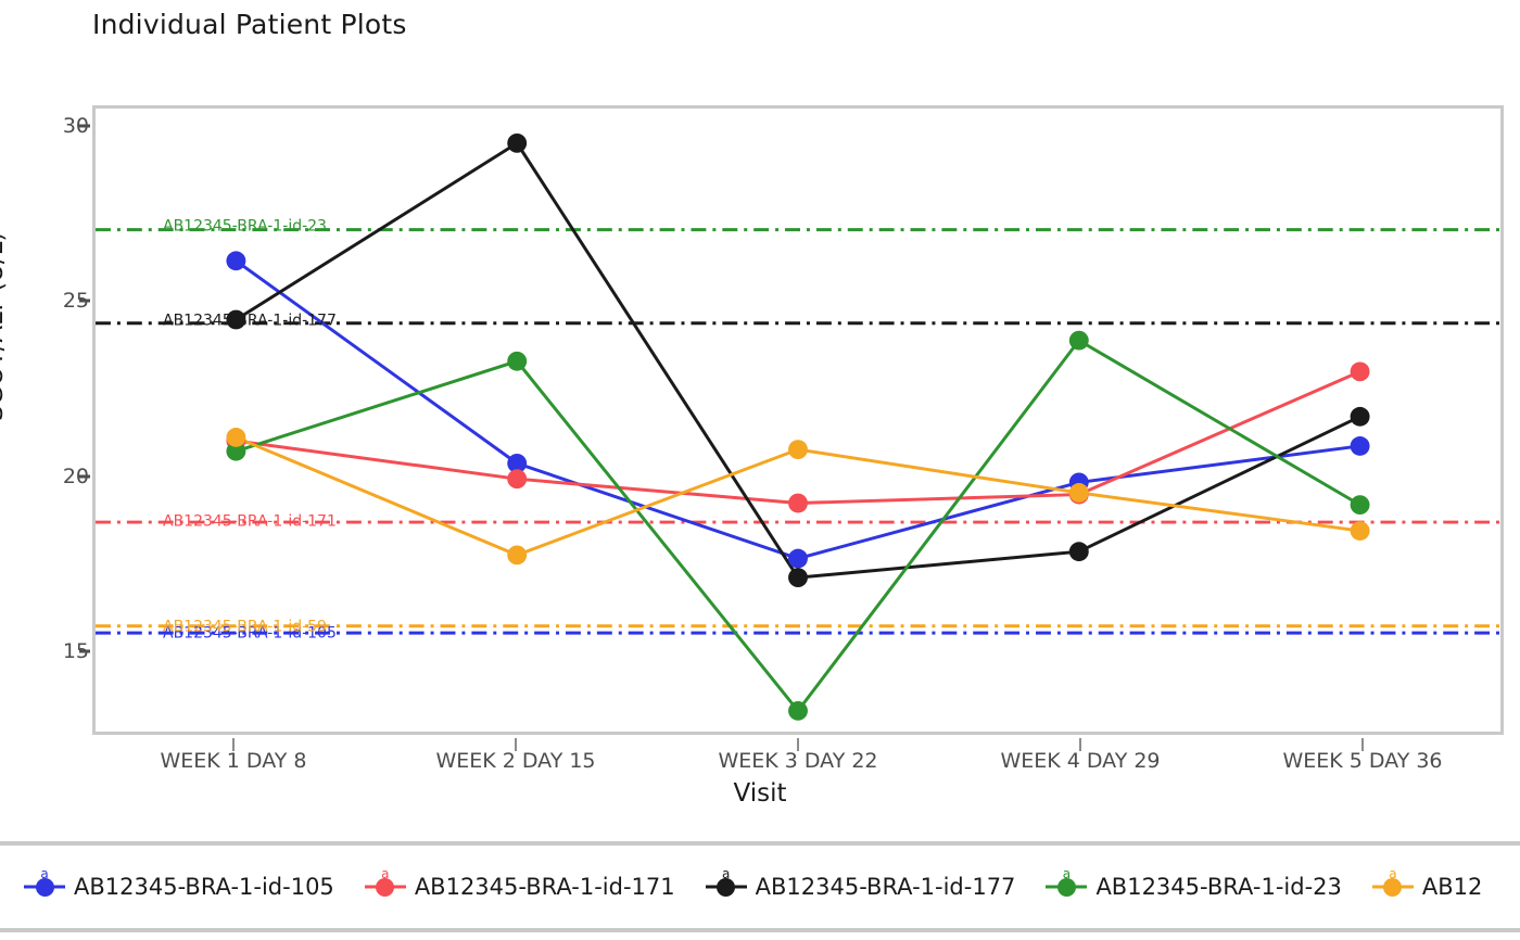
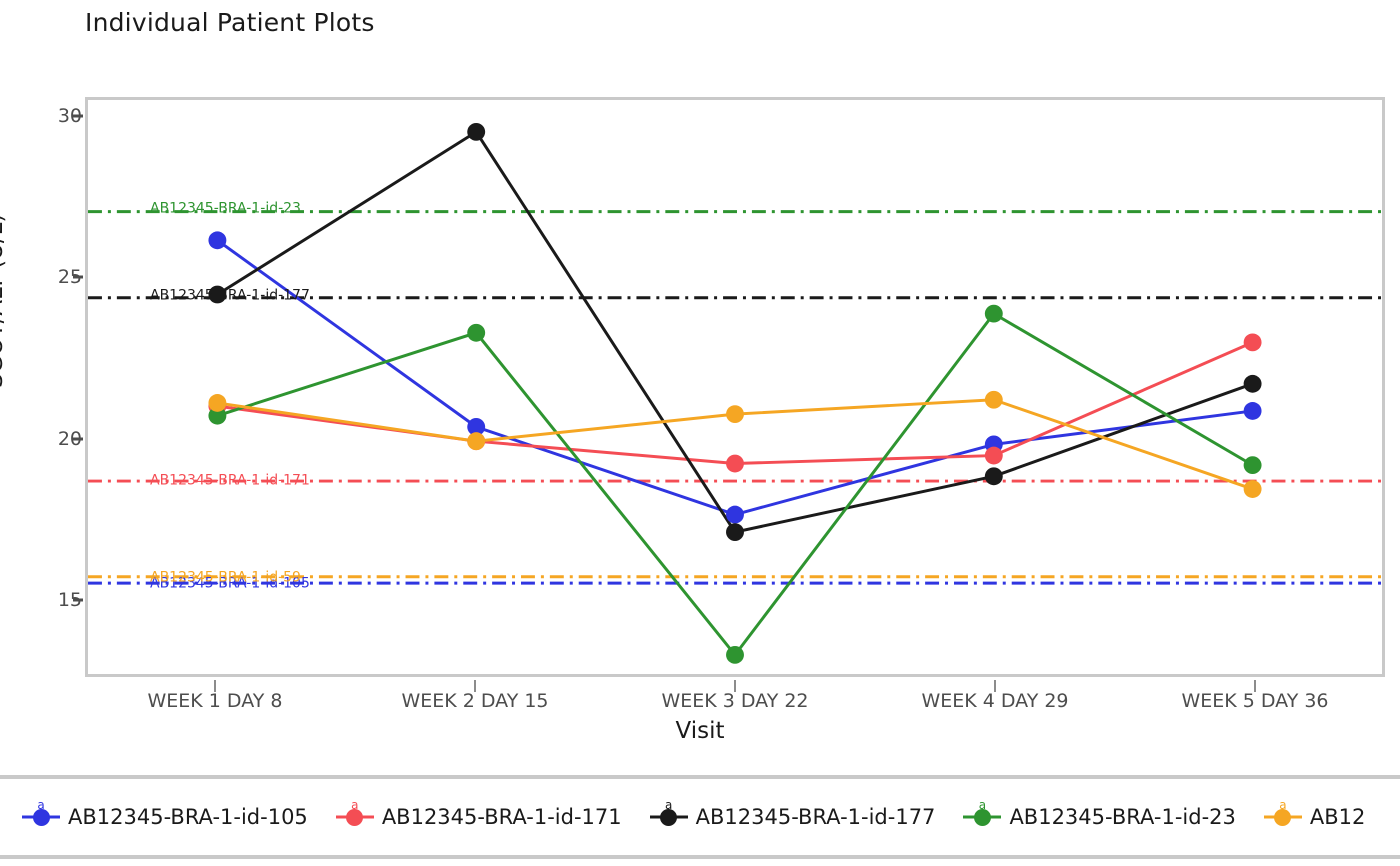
AB12345-BRA-1-id-59/WEEK 2 DAY 15: 17.7 -> 19.9
AB12345-BRA-1-id-177/WEEK 4 DAY 29: 17.8 -> 18.8
AB12345-BRA-1-id-59/WEEK 4 DAY 29: 19.5 -> 21.2
